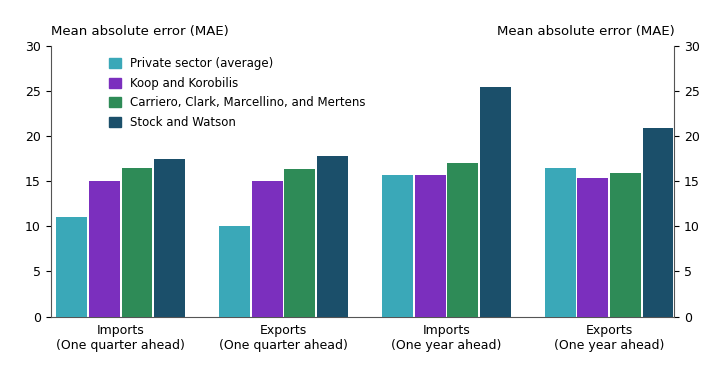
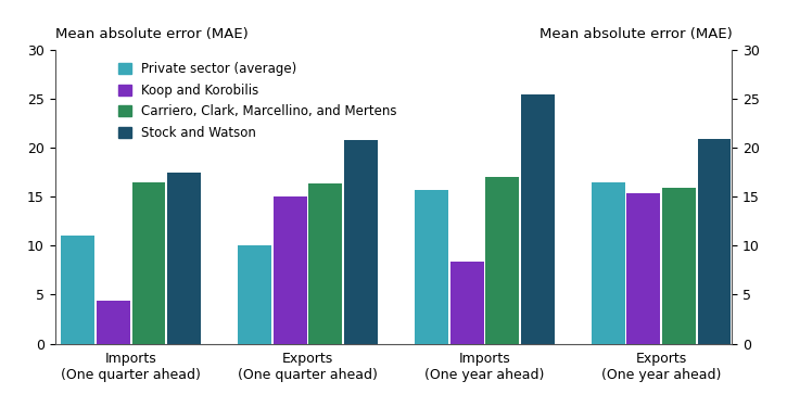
Koop and Korobilis/Imports (One quarter ahead): 15.0 -> 4.4
Stock and Watson/Exports (One quarter ahead): 17.8 -> 20.8
Koop and Korobilis/Imports (One year ahead): 15.7 -> 8.4
